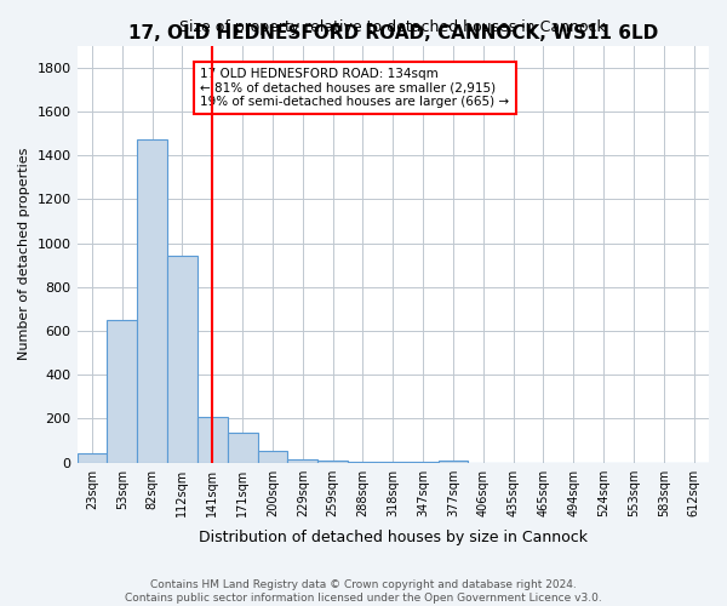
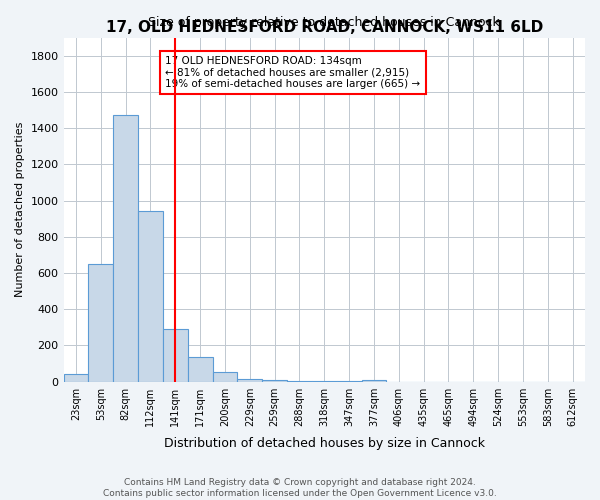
141sqm: 210 -> 290
